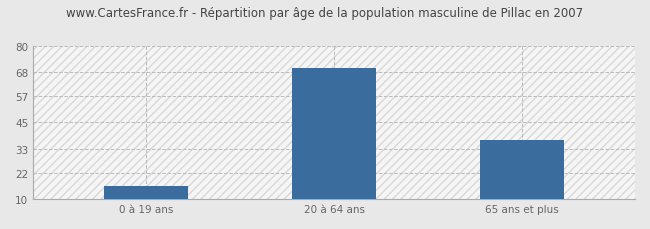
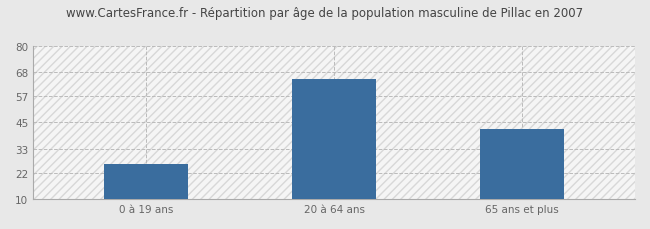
0 à 19 ans: 16 -> 26
20 à 64 ans: 70 -> 65
65 ans et plus: 37 -> 42
